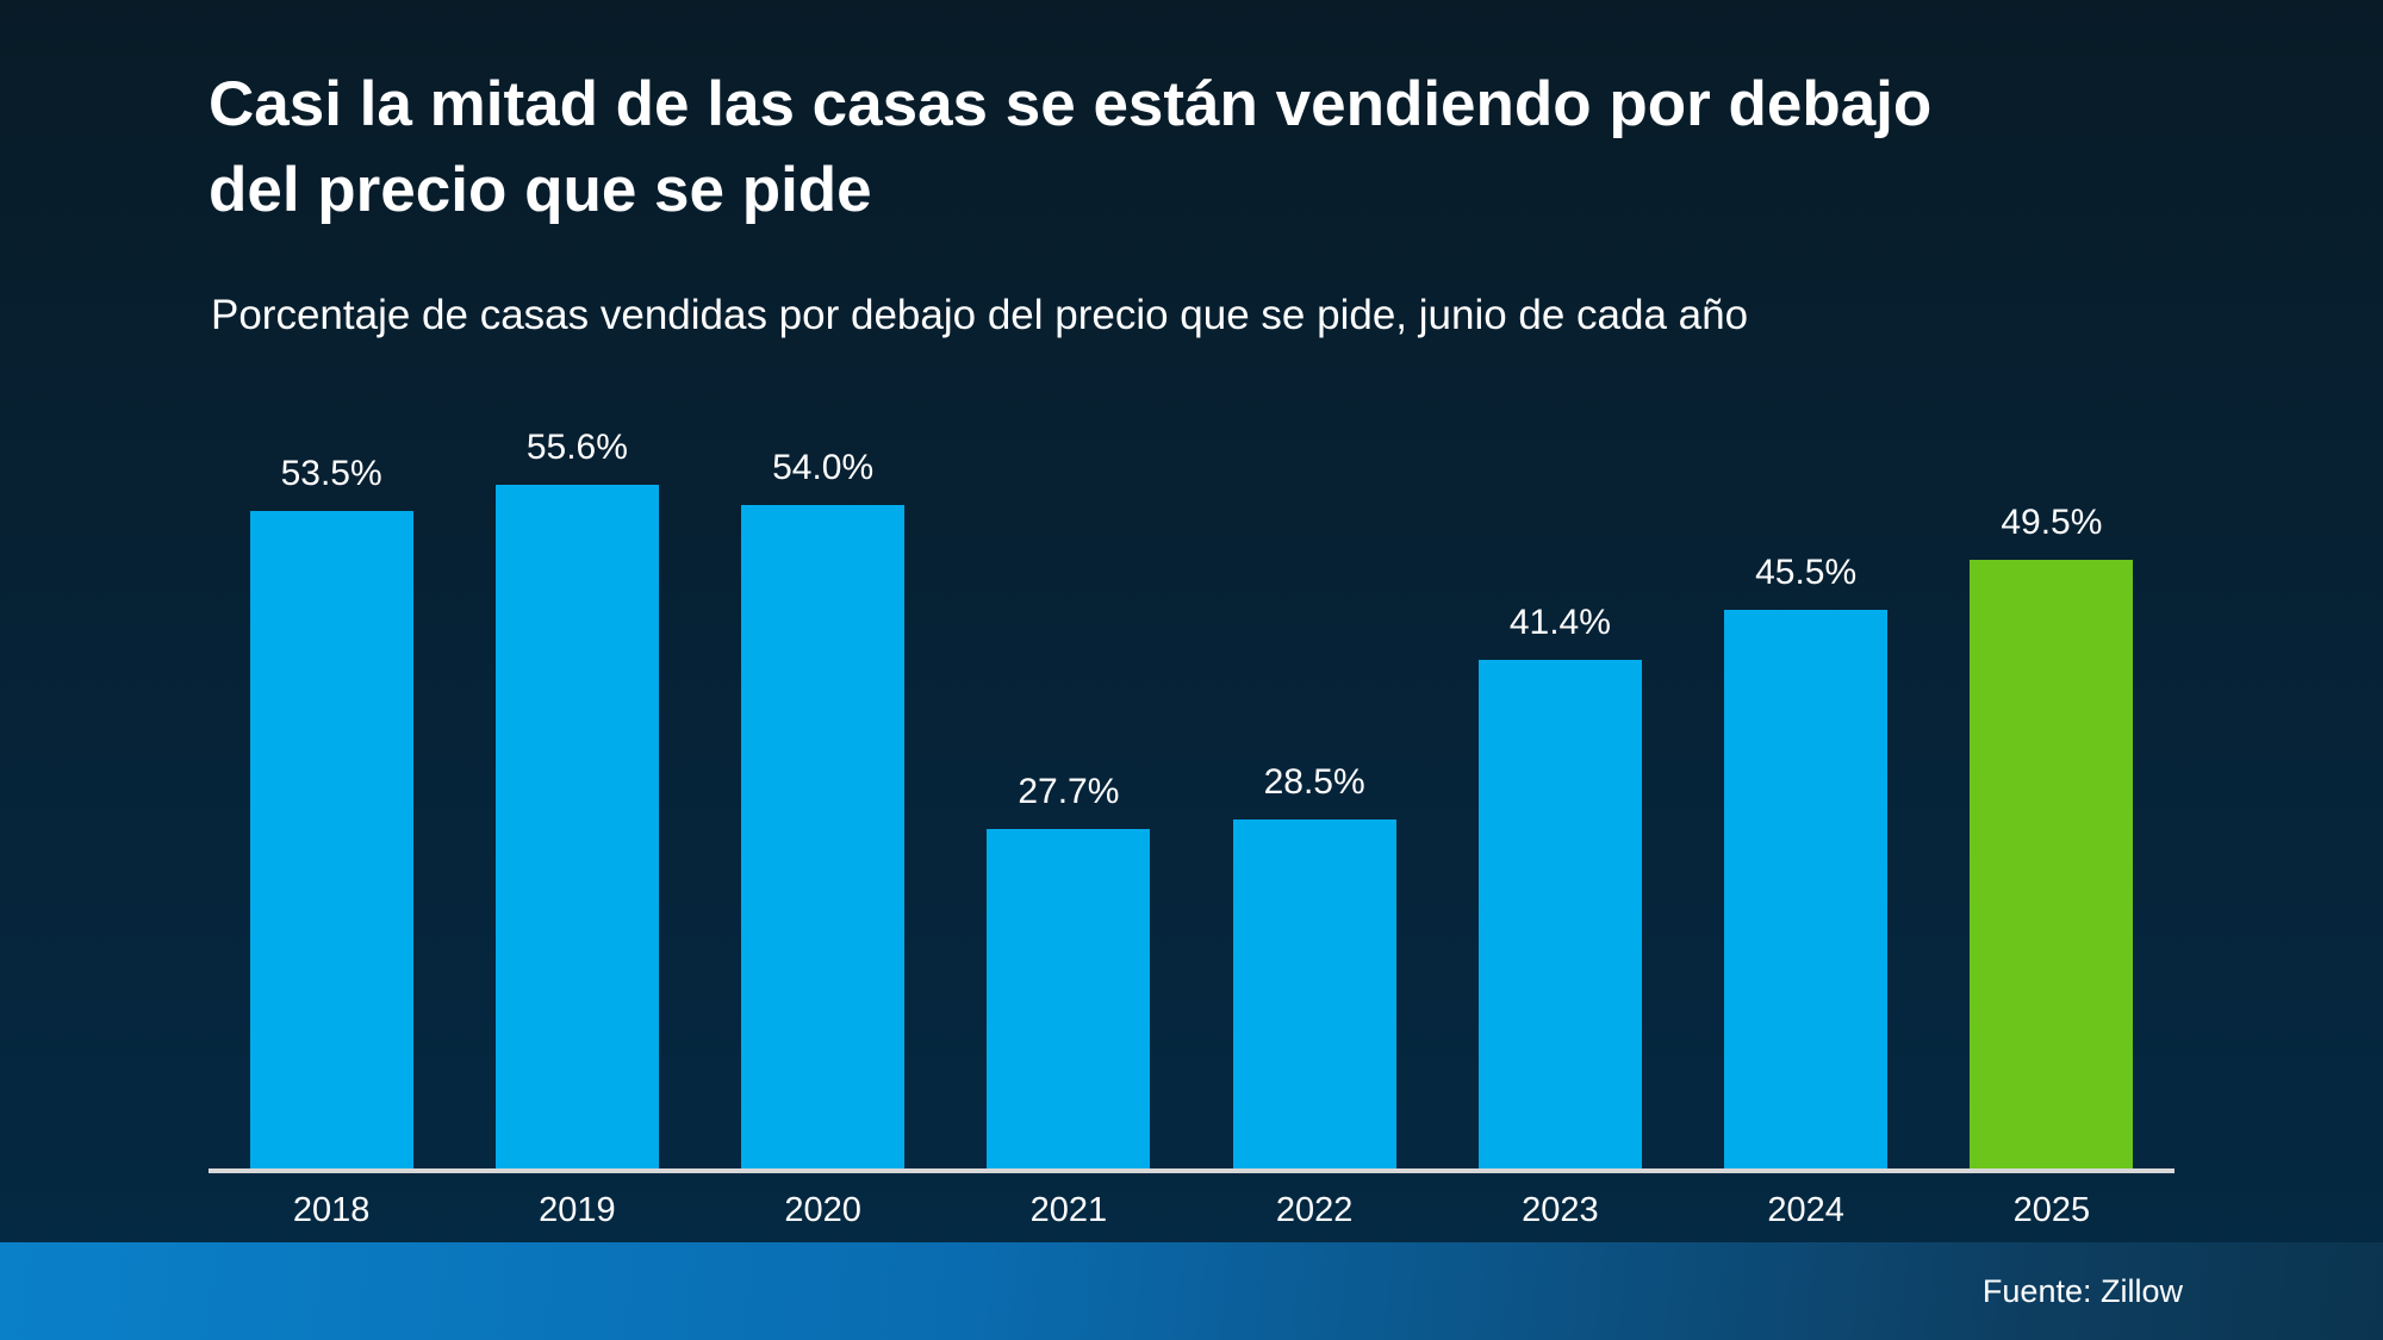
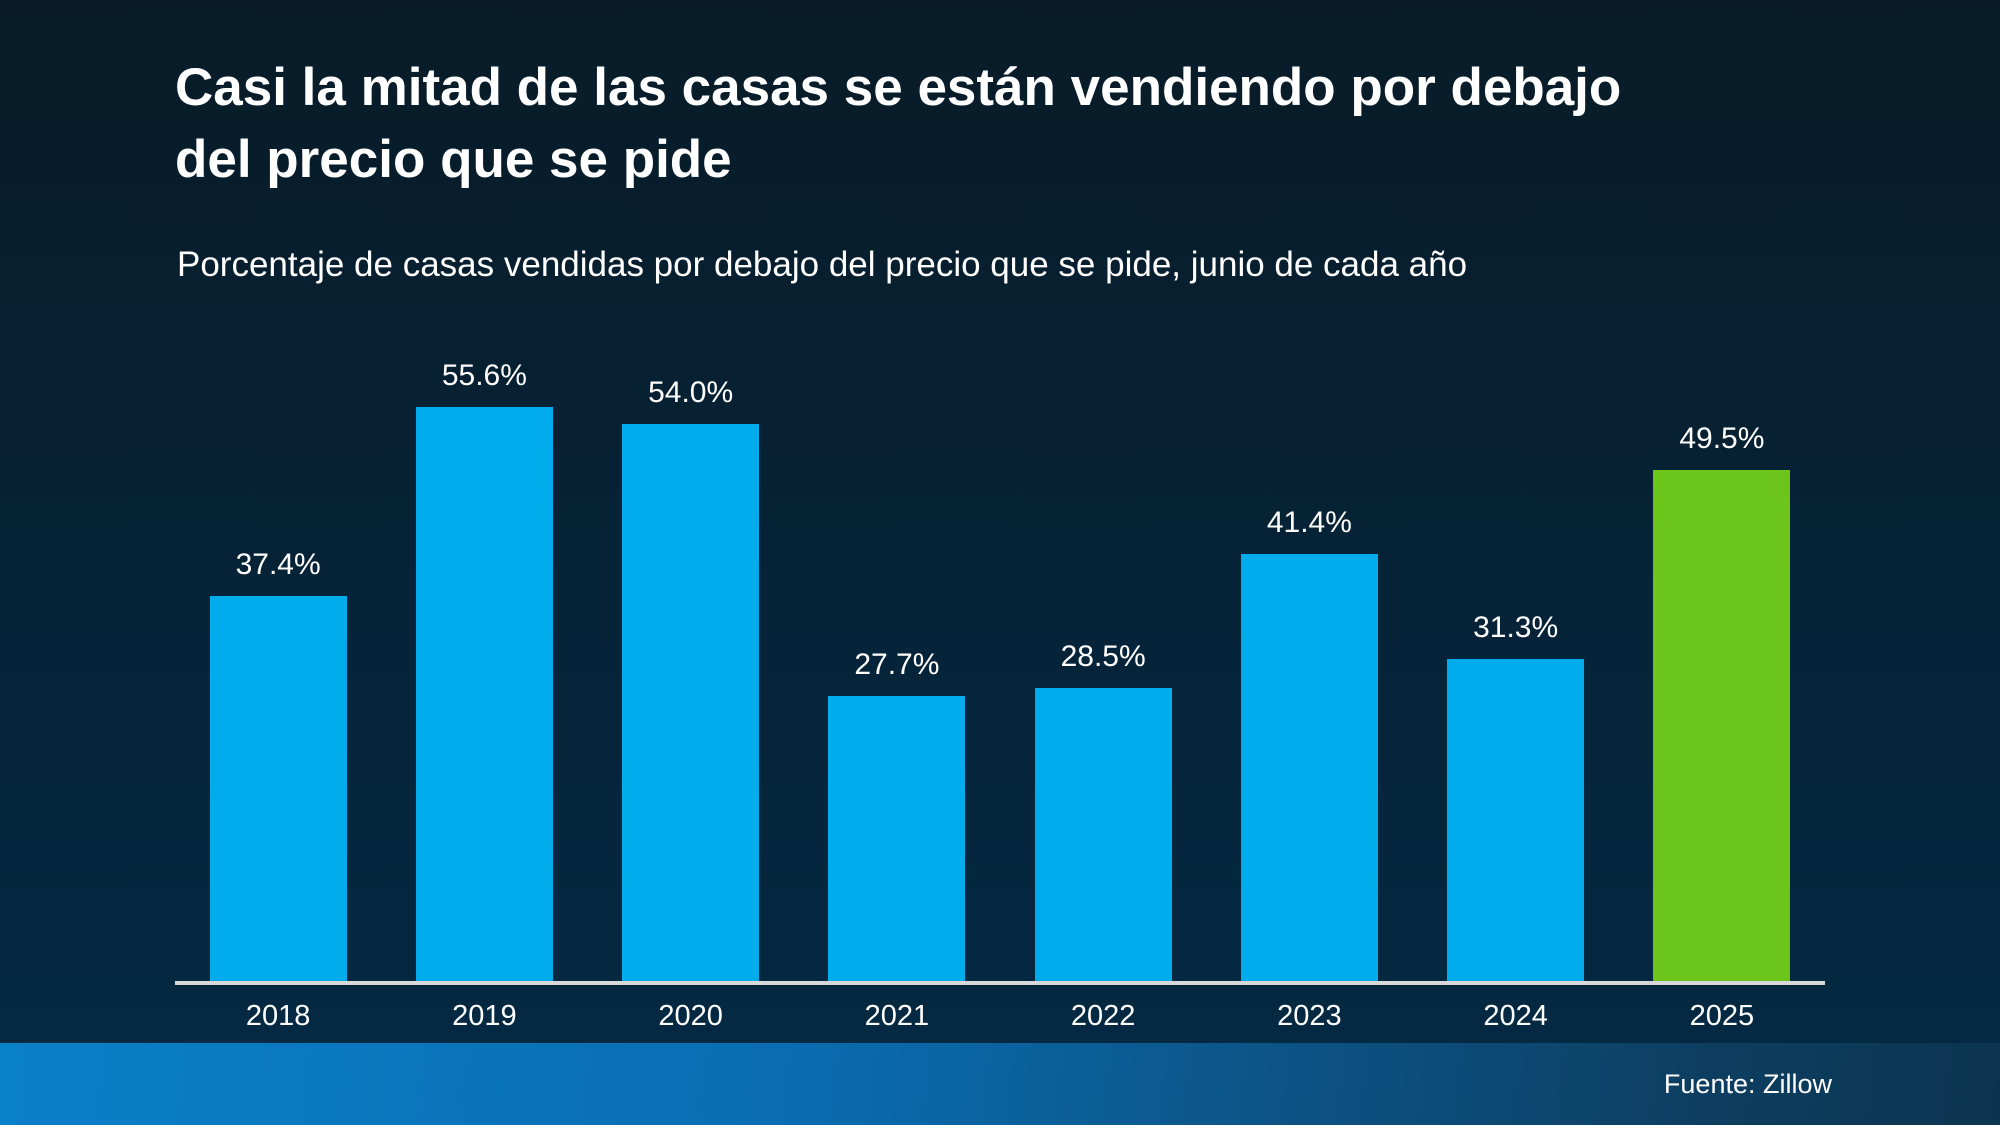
2018: 53.5% -> 37.4%
2024: 45.5% -> 31.3%
